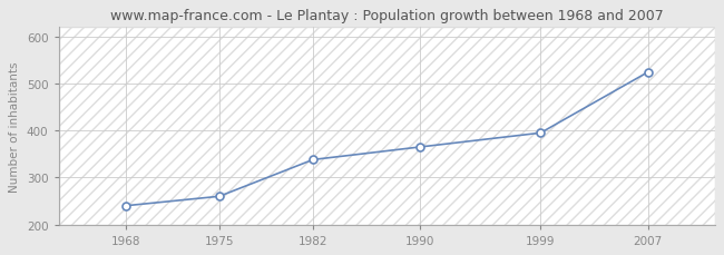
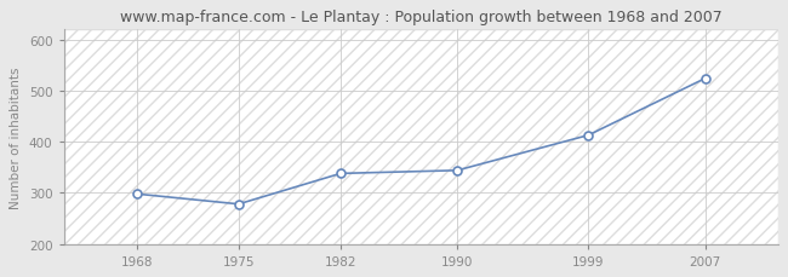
1968: 240 -> 298
1975: 260 -> 278
1990: 365 -> 344
1999: 395 -> 413
